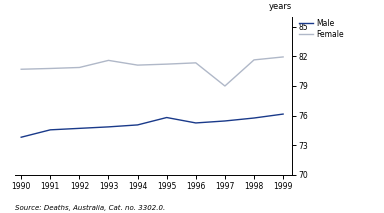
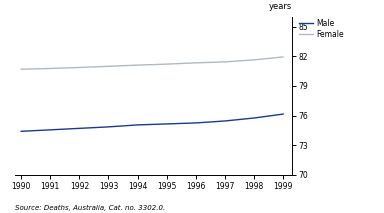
Male/1990: 73.8 -> 74.4
Female/1993: 81.6 -> 81.0
Male/1995: 75.8 -> 75.2
Female/1997: 79.0 -> 81.5
